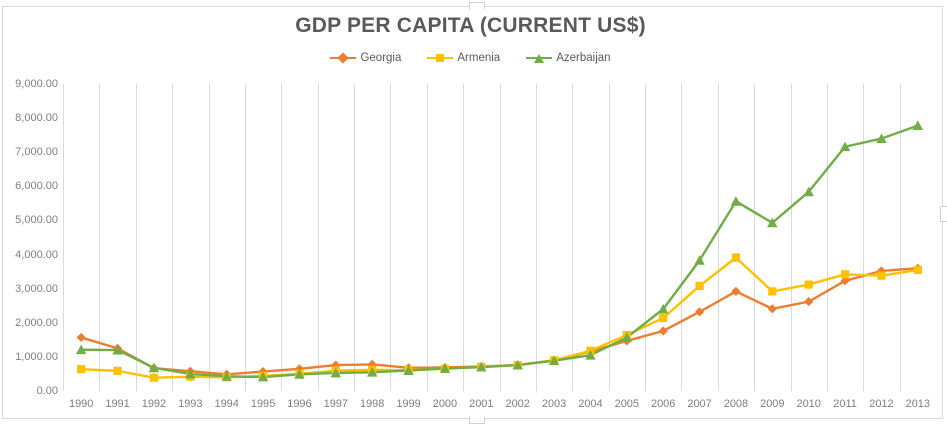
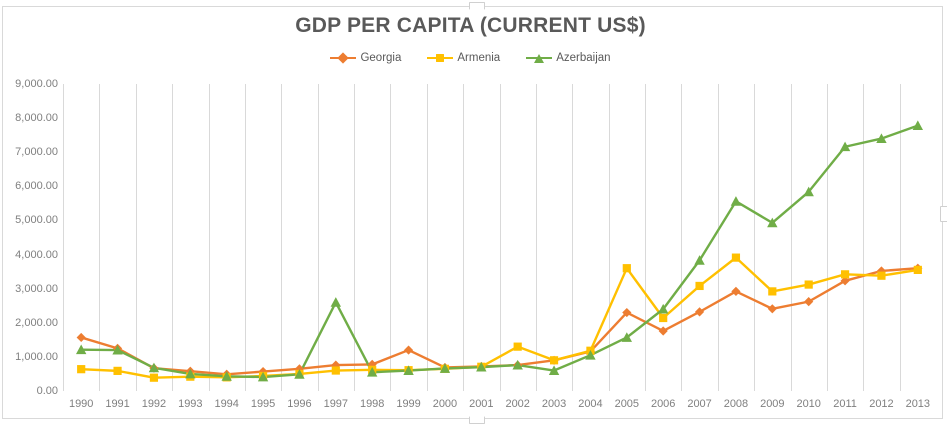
Azerbaijan/1997: 500 -> 2600
Georgia/1999: 700 -> 1200
Armenia/2002: 800 -> 1300
Azerbaijan/2003: 900 -> 600
Georgia/2005: 1500 -> 2300
Armenia/2005: 1600 -> 3600
